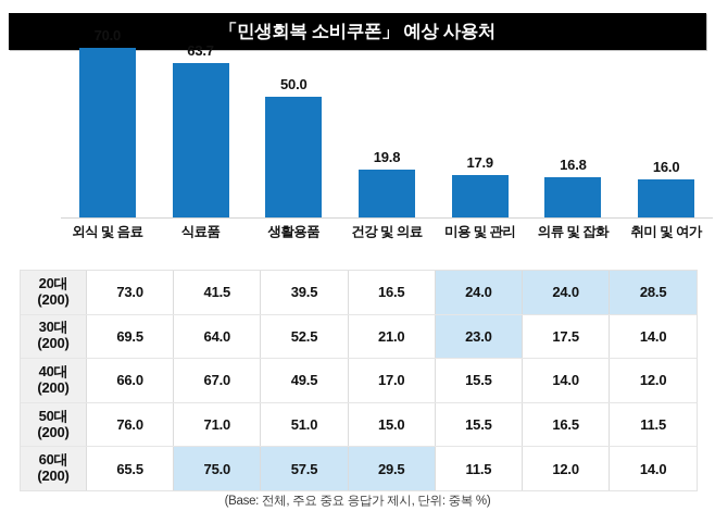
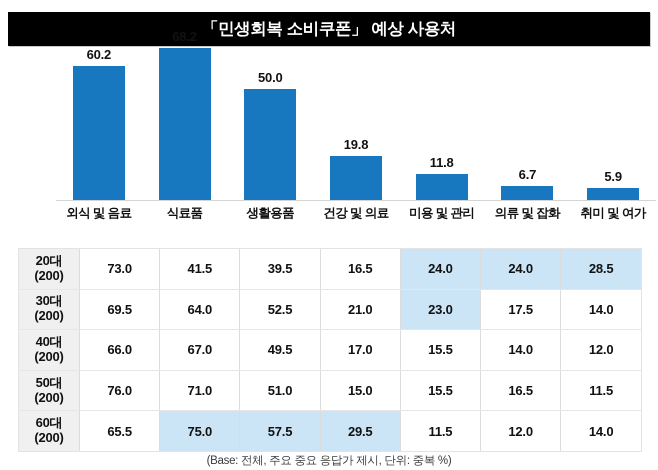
외식 및 음료: 70.0 -> 60.2
식료품: 63.7 -> 68.2
미용 및 관리: 17.9 -> 11.8
의류 및 잡화: 16.8 -> 6.7
취미 및 여가: 16.0 -> 5.9
